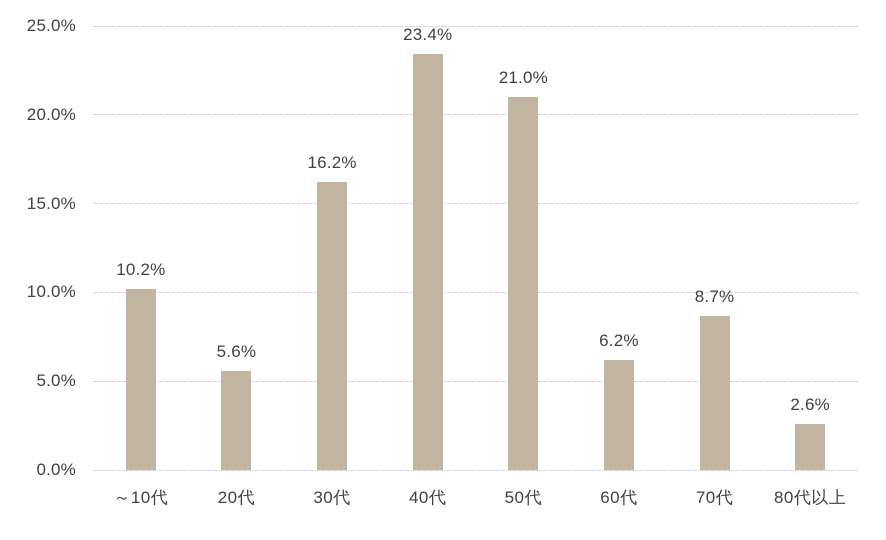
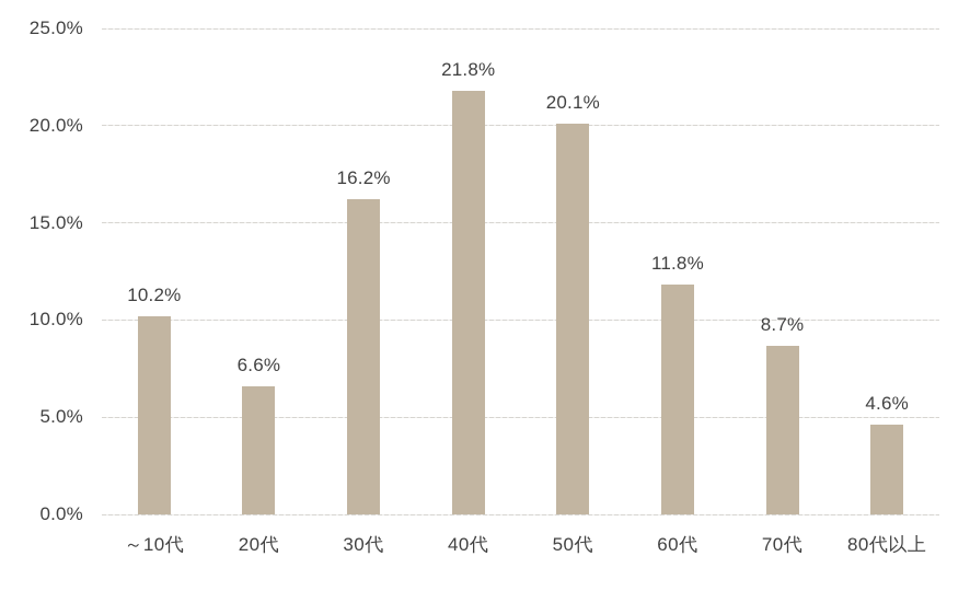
20代: 5.6% -> 6.6%
40代: 23.4% -> 21.8%
50代: 21.0% -> 20.1%
60代: 6.2% -> 11.8%
80代以上: 2.6% -> 4.6%
